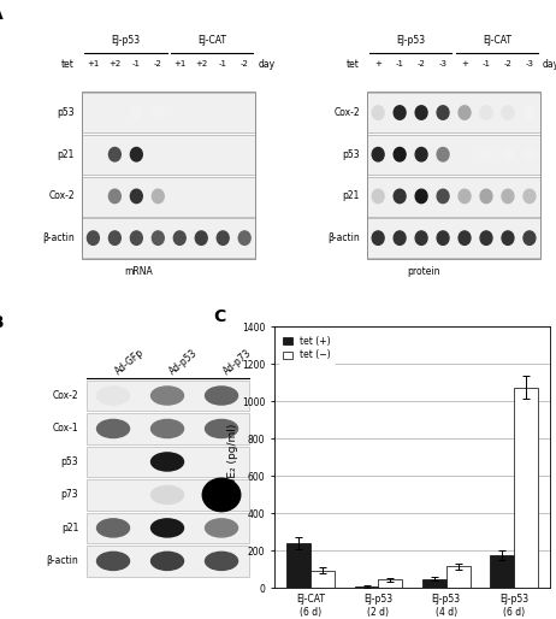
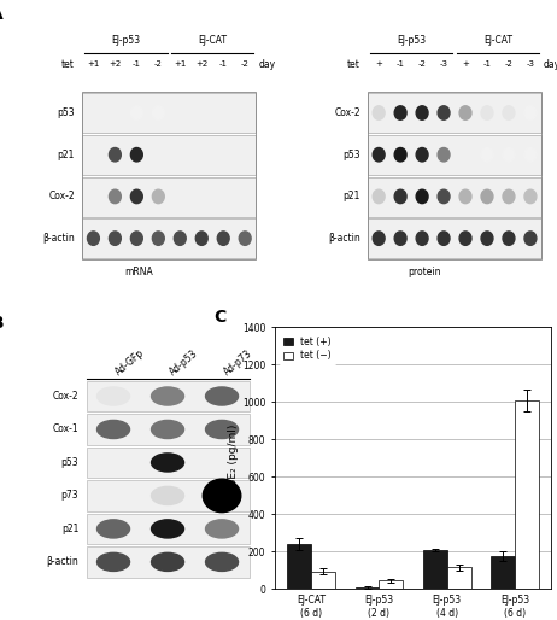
tet (+)/EJ-p53 (4 d): 50 -> 210
tet (−)/EJ-p53 (6 d): 1080 -> 1010
